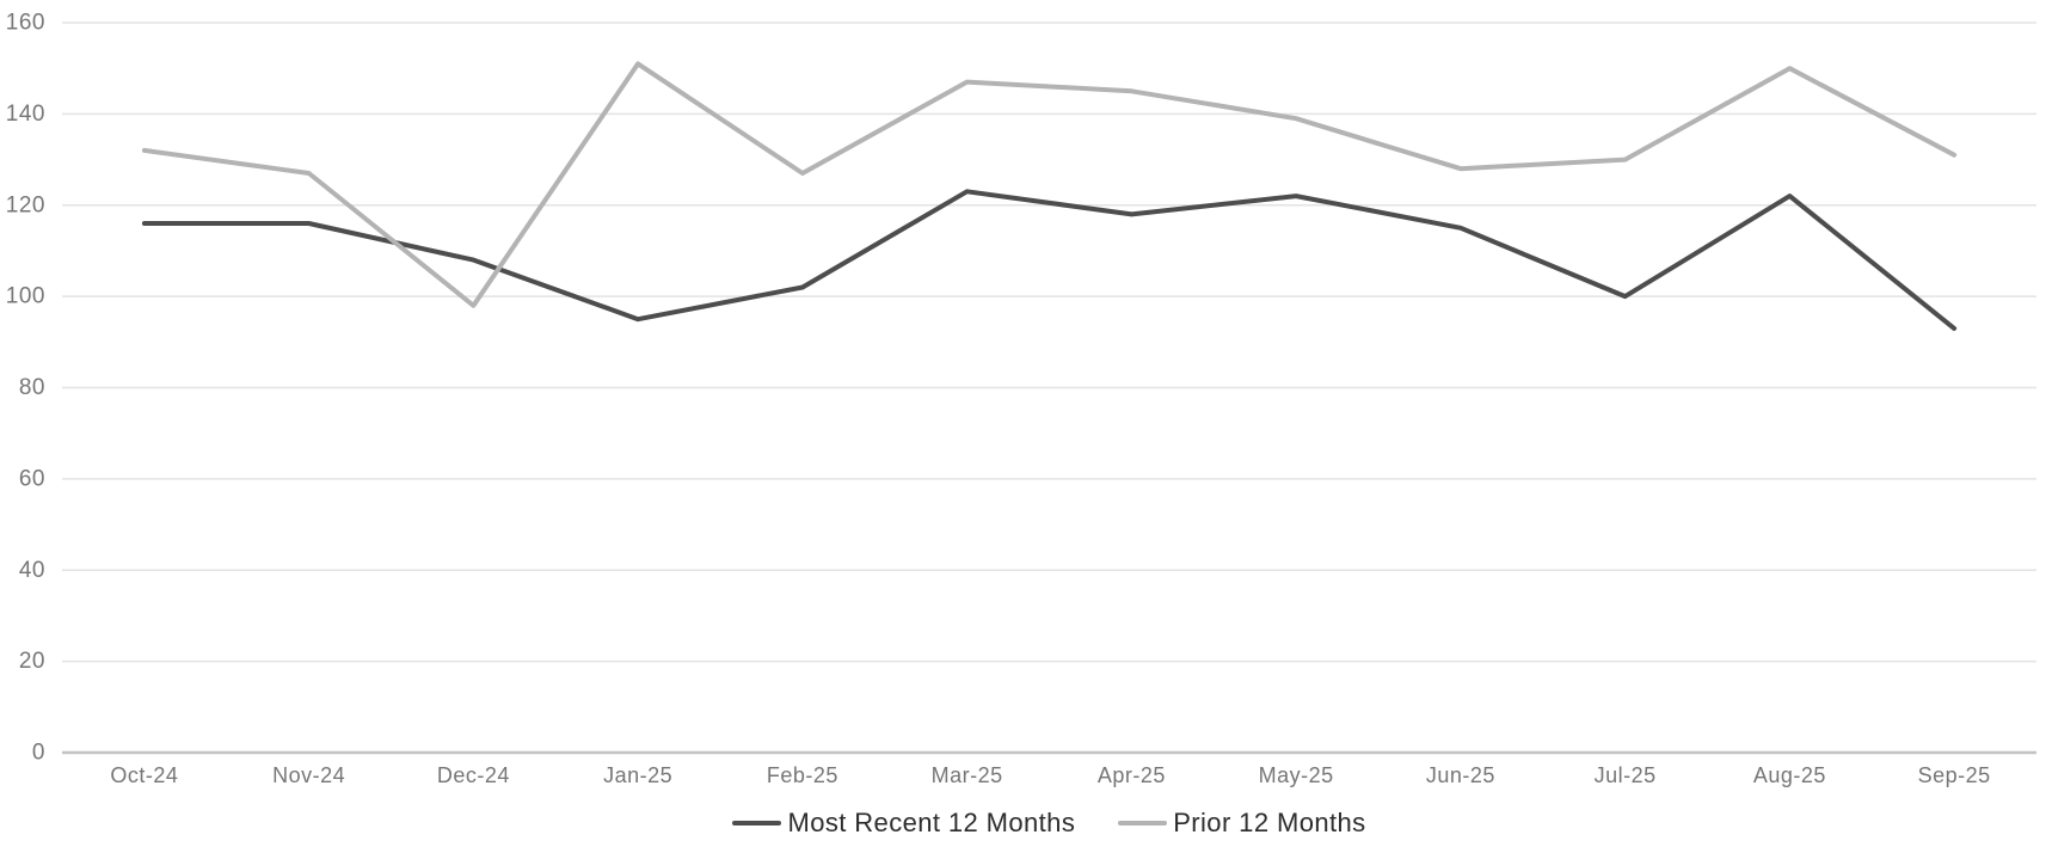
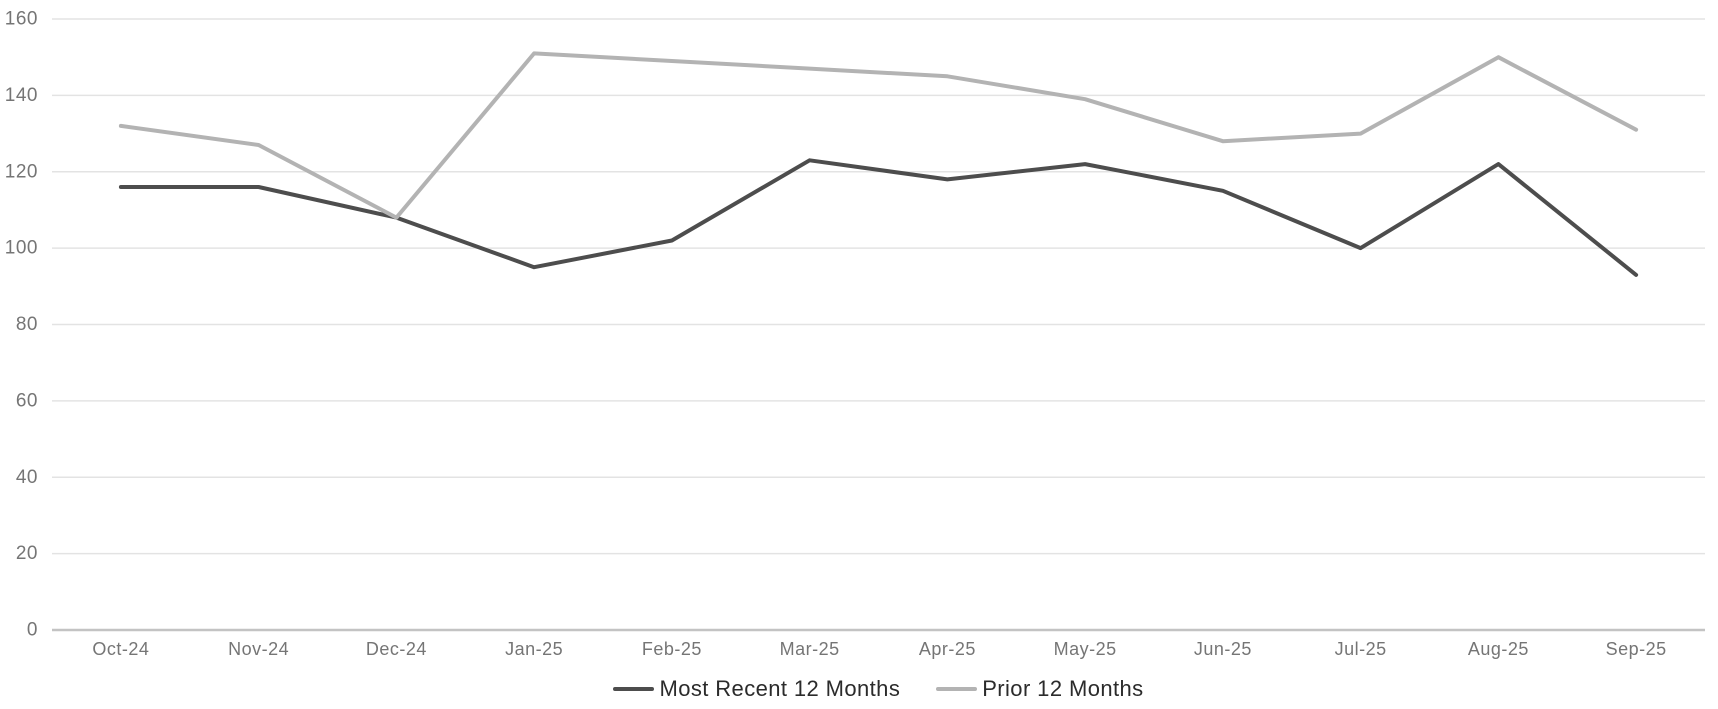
Prior 12 Months/Dec-24: 98 -> 108
Prior 12 Months/Feb-25: 127 -> 149
